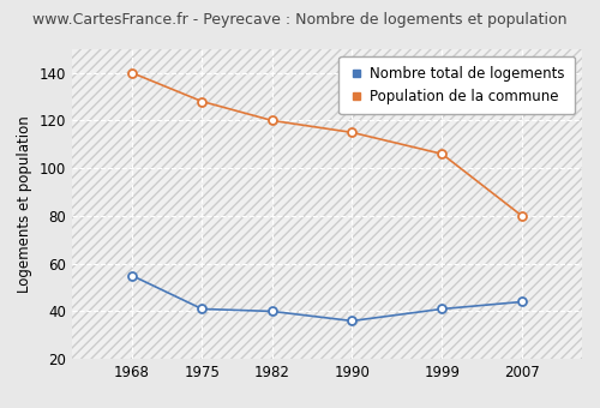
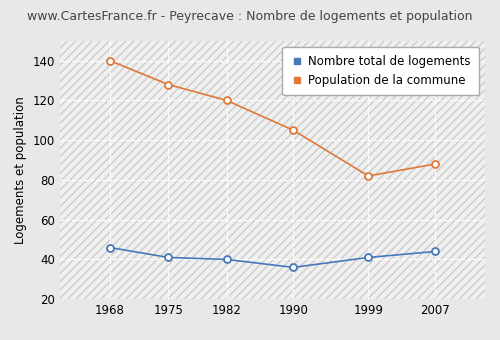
Nombre total de logements/1968: 55 -> 46
Population de la commune/1990: 115 -> 105
Population de la commune/1999: 106 -> 82
Population de la commune/2007: 80 -> 88
